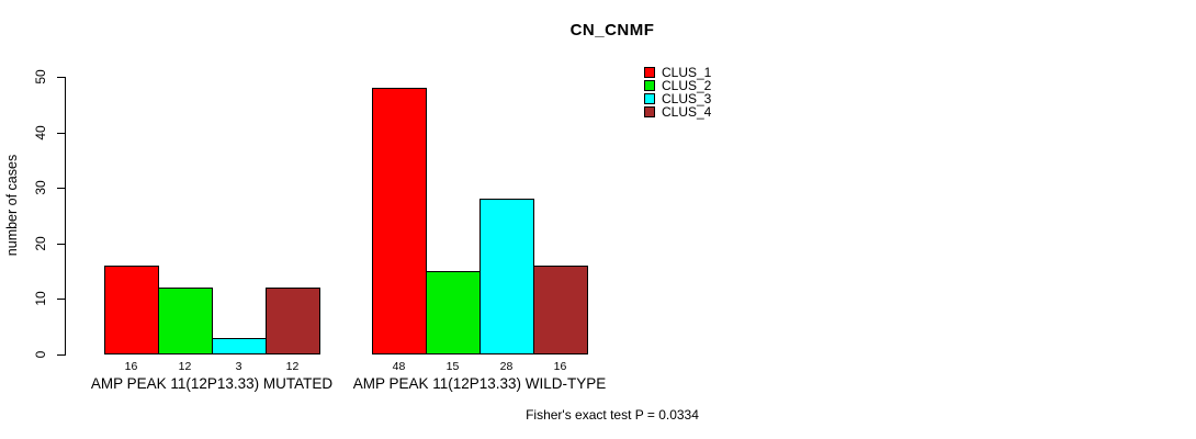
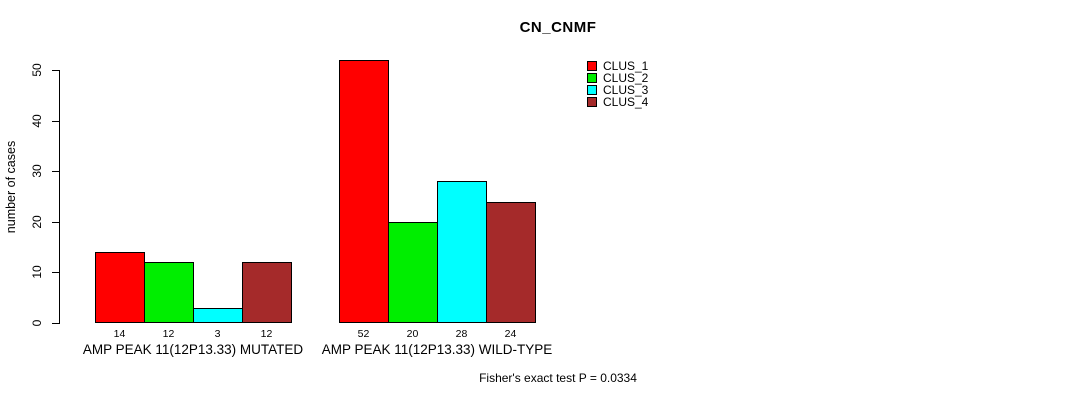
CLUS_1/AMP PEAK 11(12P13.33) MUTATED: 16 -> 14
CLUS_1/AMP PEAK 11(12P13.33) WILD-TYPE: 48 -> 52
CLUS_2/AMP PEAK 11(12P13.33) WILD-TYPE: 15 -> 20
CLUS_4/AMP PEAK 11(12P13.33) WILD-TYPE: 16 -> 24
